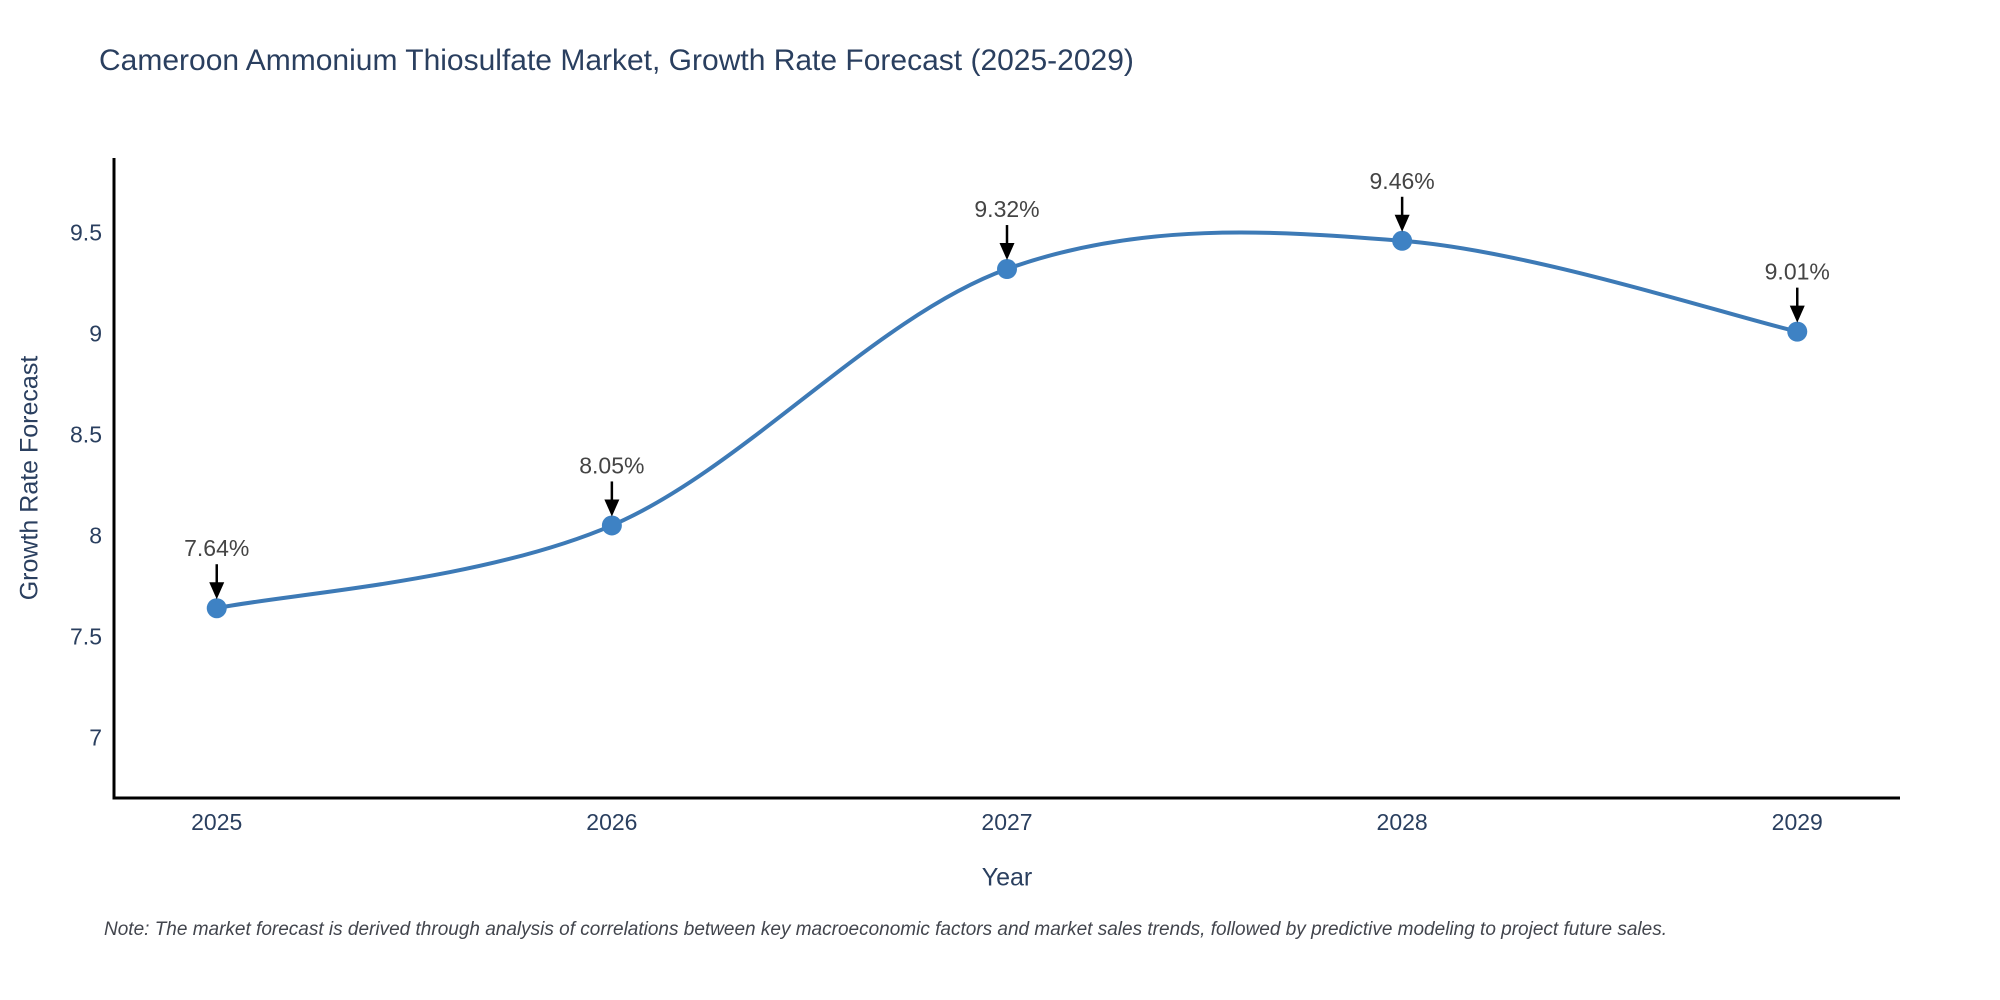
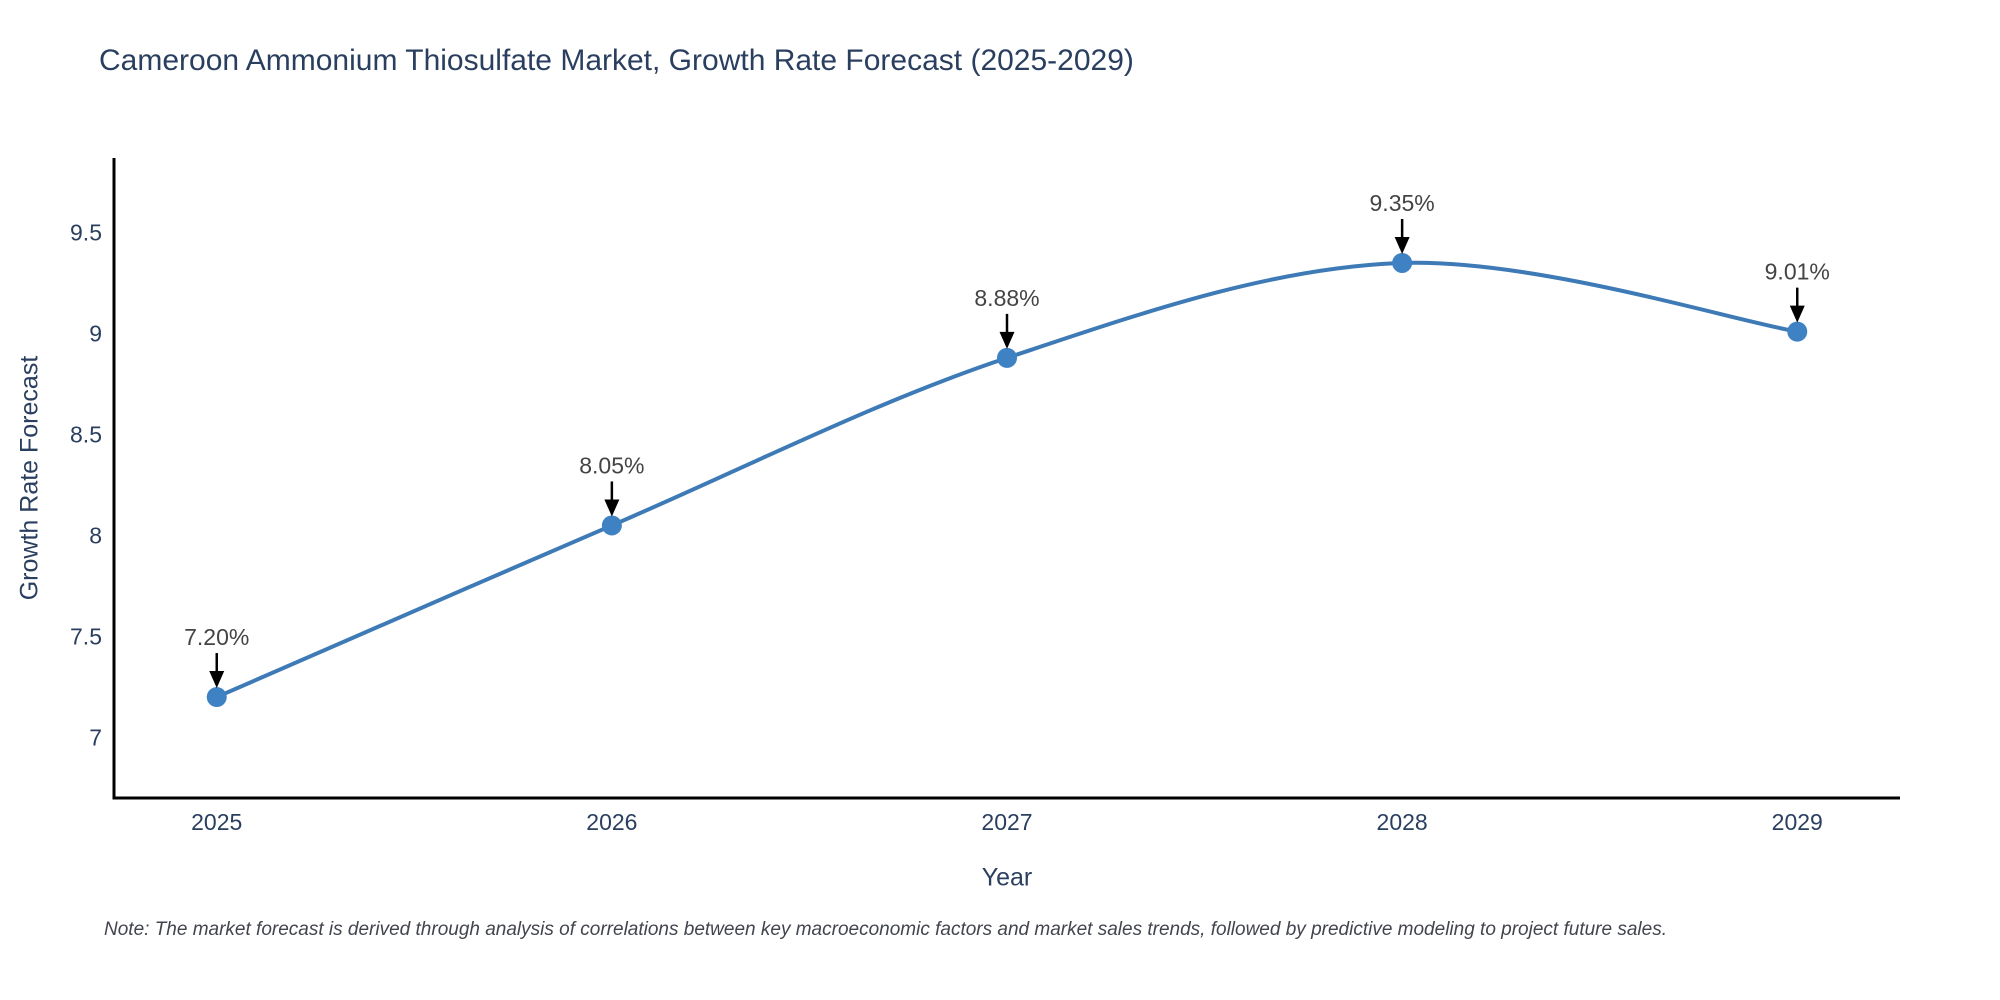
2025: 7.64% -> 7.20%
2027: 9.32% -> 8.88%
2028: 9.46% -> 9.35%
